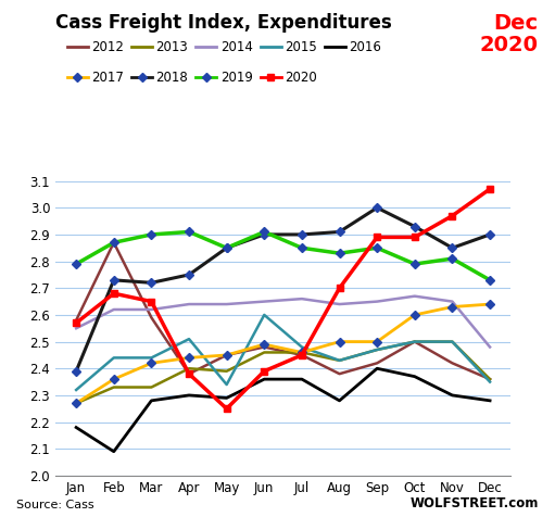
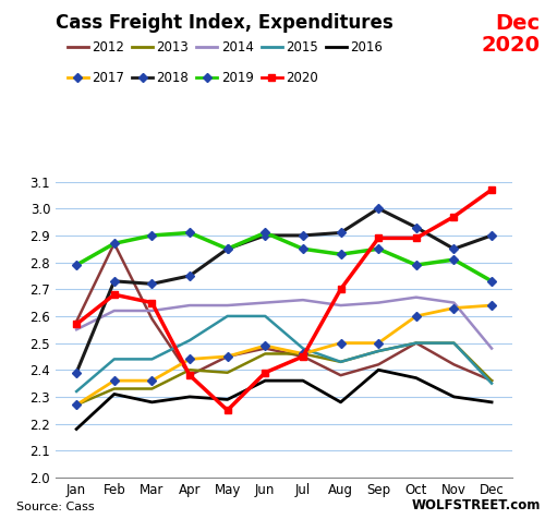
2016/Feb: 2.09 -> 2.31
2017/Mar: 2.42 -> 2.36
2015/May: 2.34 -> 2.60
